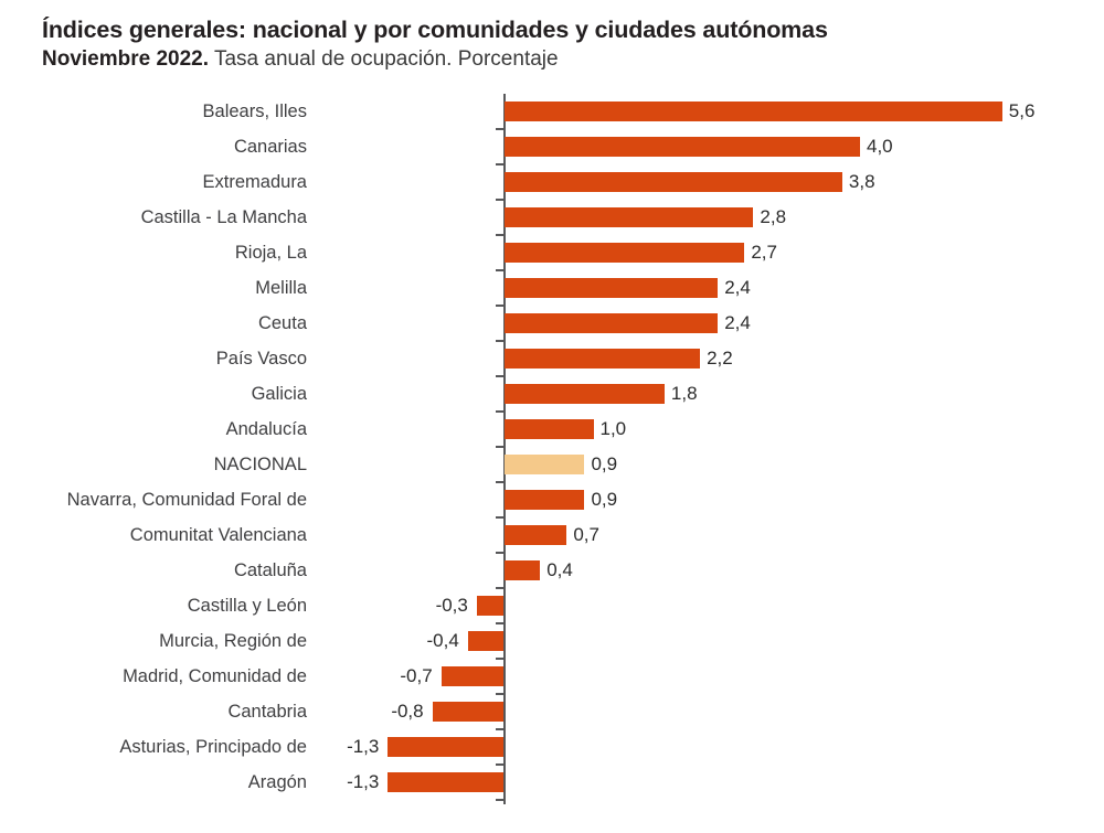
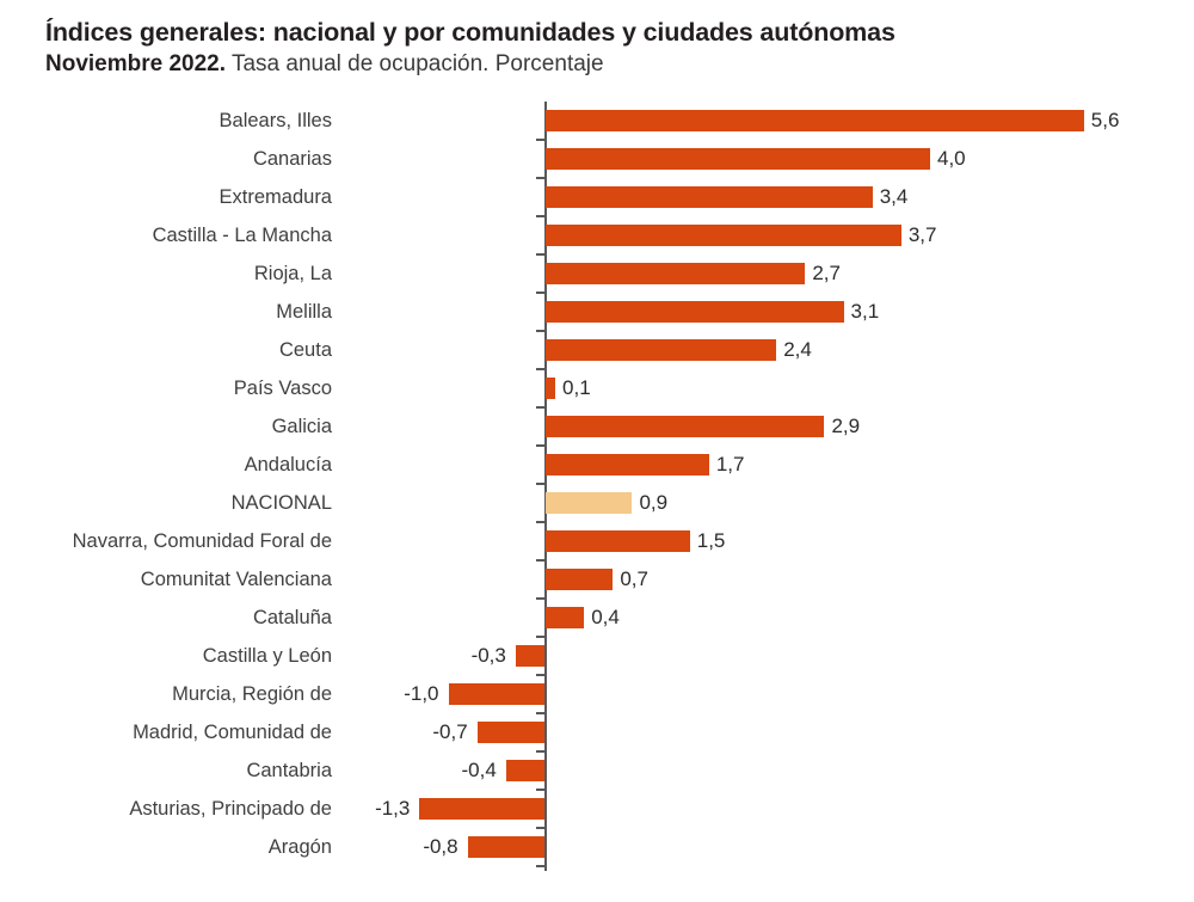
Extremadura: 3,8 -> 3,4
Castilla - La Mancha: 2,8 -> 3,7
Melilla: 2,4 -> 3,1
País Vasco: 2,2 -> 0,1
Galicia: 1,8 -> 2,9
Andalucía: 1,0 -> 1,7
Navarra, Comunidad Foral de: 0,9 -> 1,5
Murcia, Región de: -0,4 -> -1,0
Cantabria: -0,8 -> -0,4
Aragón: -1,3 -> -0,8
